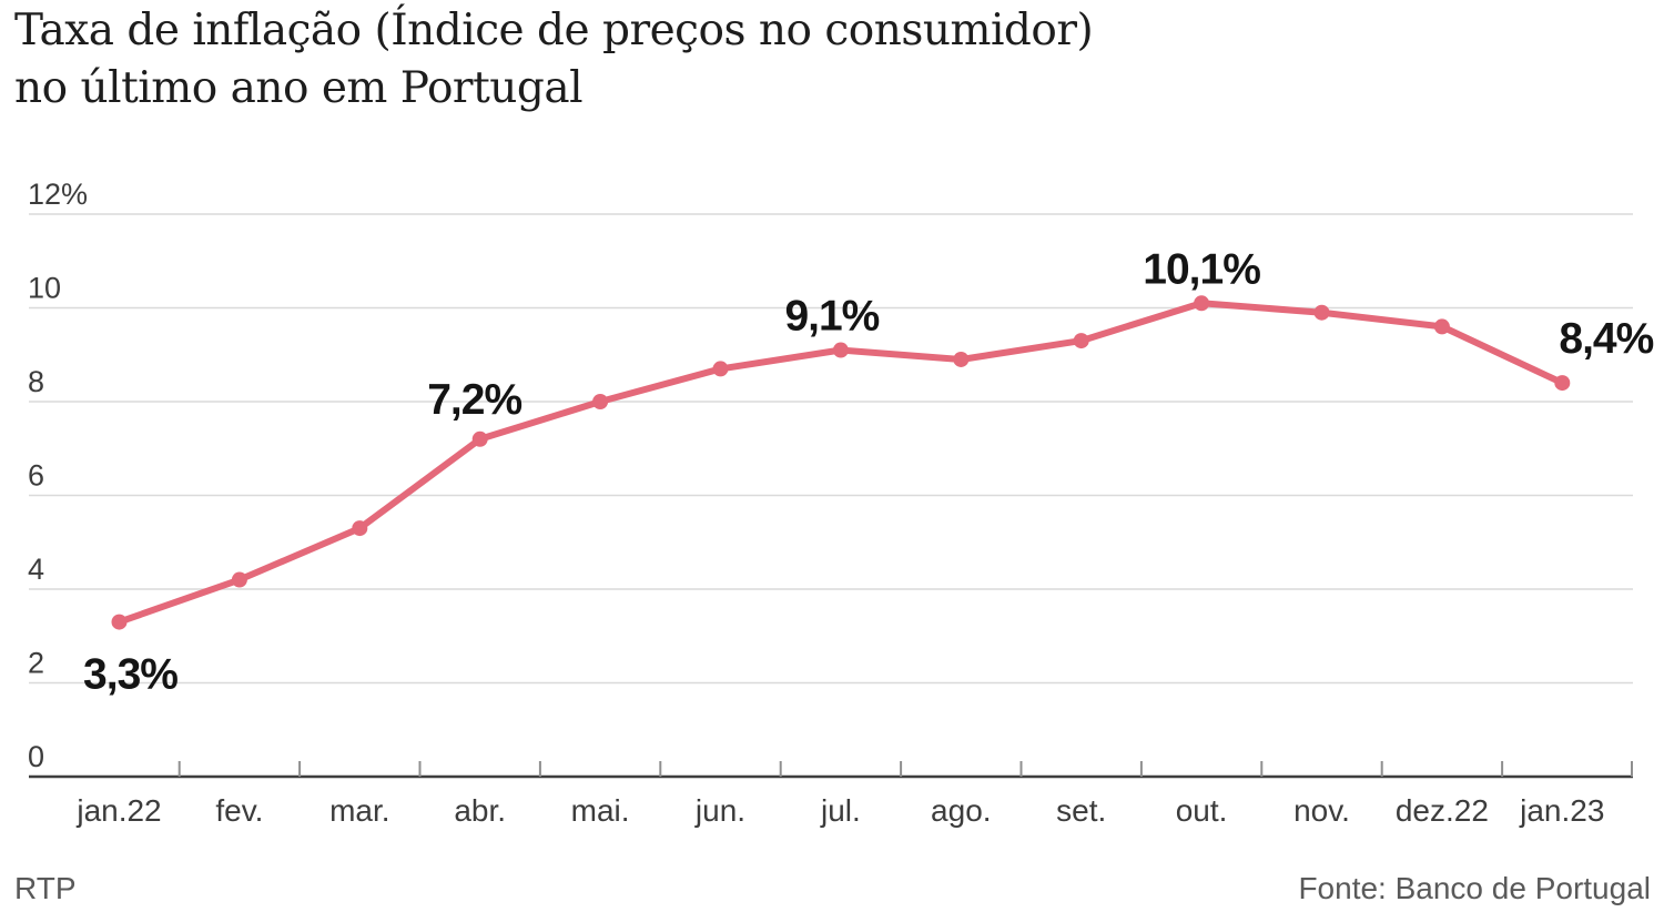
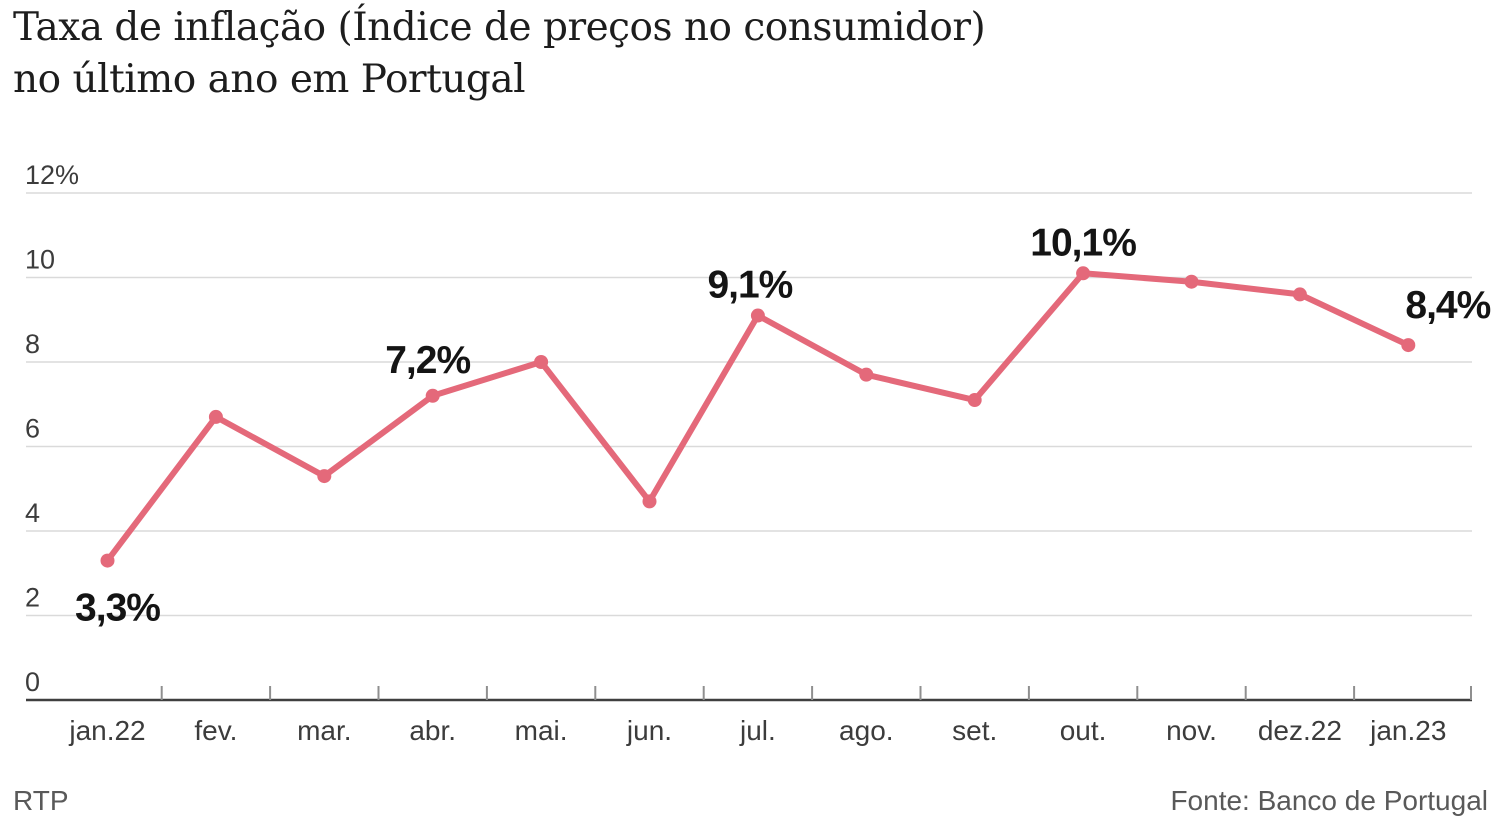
fev.: 4.2% -> 6.7%
jun.: 8.7% -> 4.7%
ago.: 8.9% -> 7.7%
set.: 9.3% -> 7.1%
